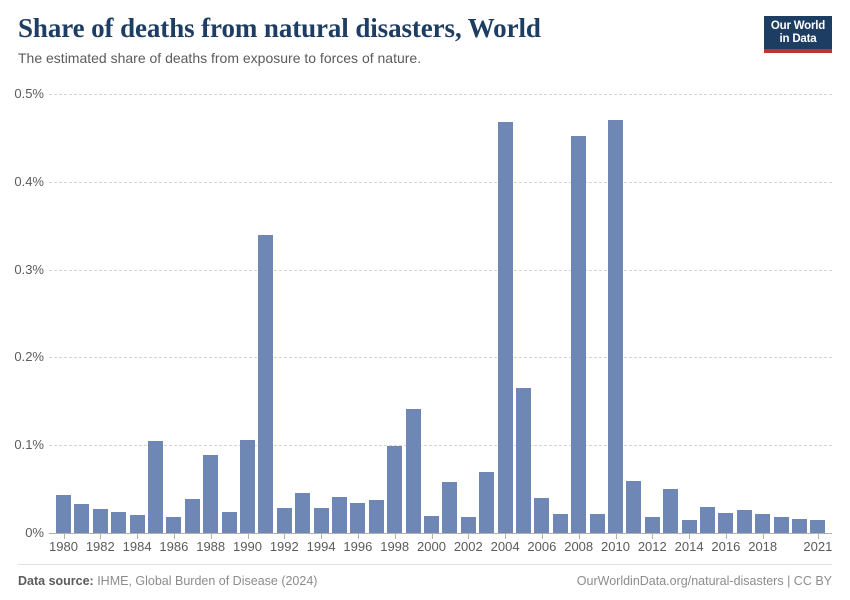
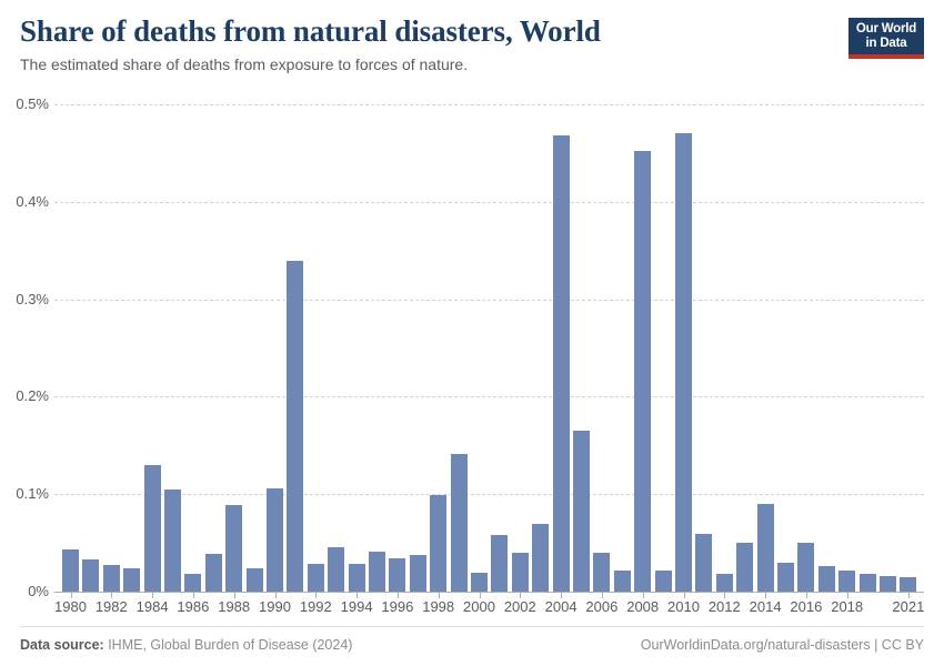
1984: 0.02% -> 0.13%
2002: 0.02% -> 0.04%
2014: 0.01% -> 0.09%
2016: 0.02% -> 0.05%
